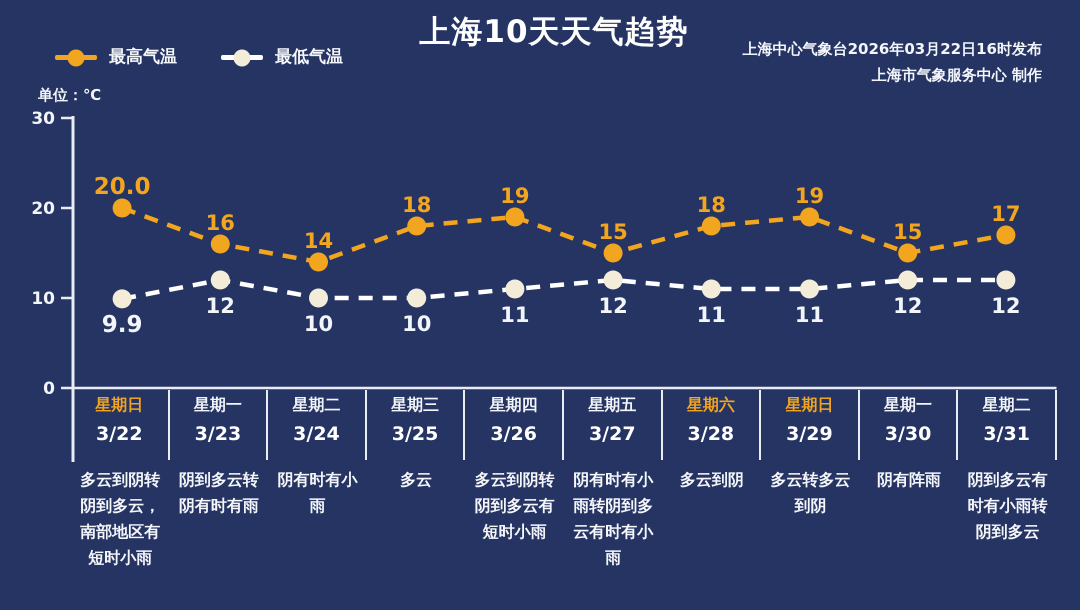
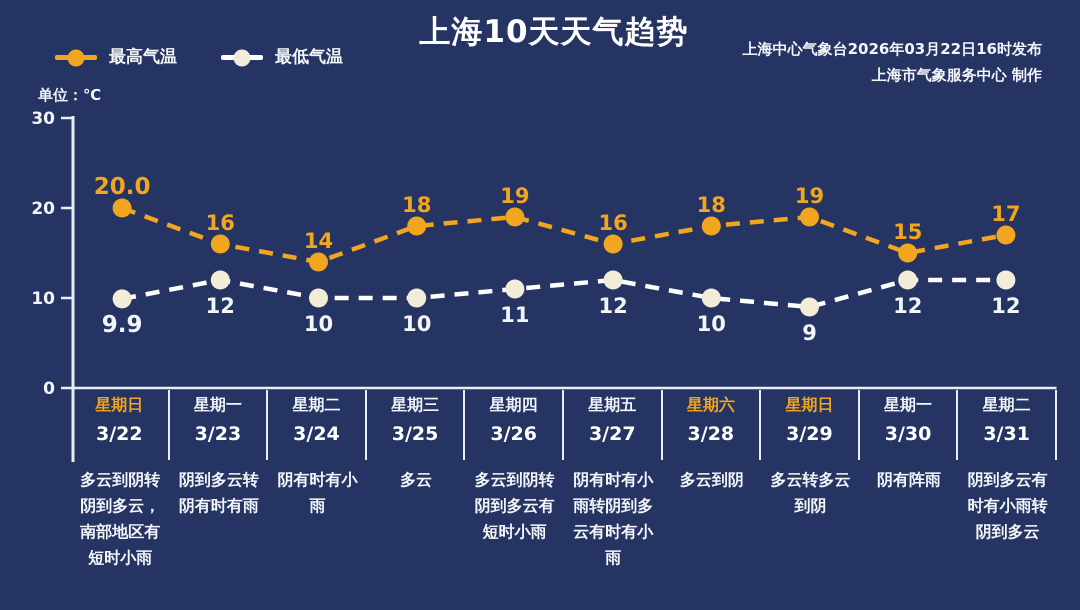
最高气温/3/27: 15 -> 16
最低气温/3/28: 11 -> 10
最低气温/3/29: 11 -> 9
